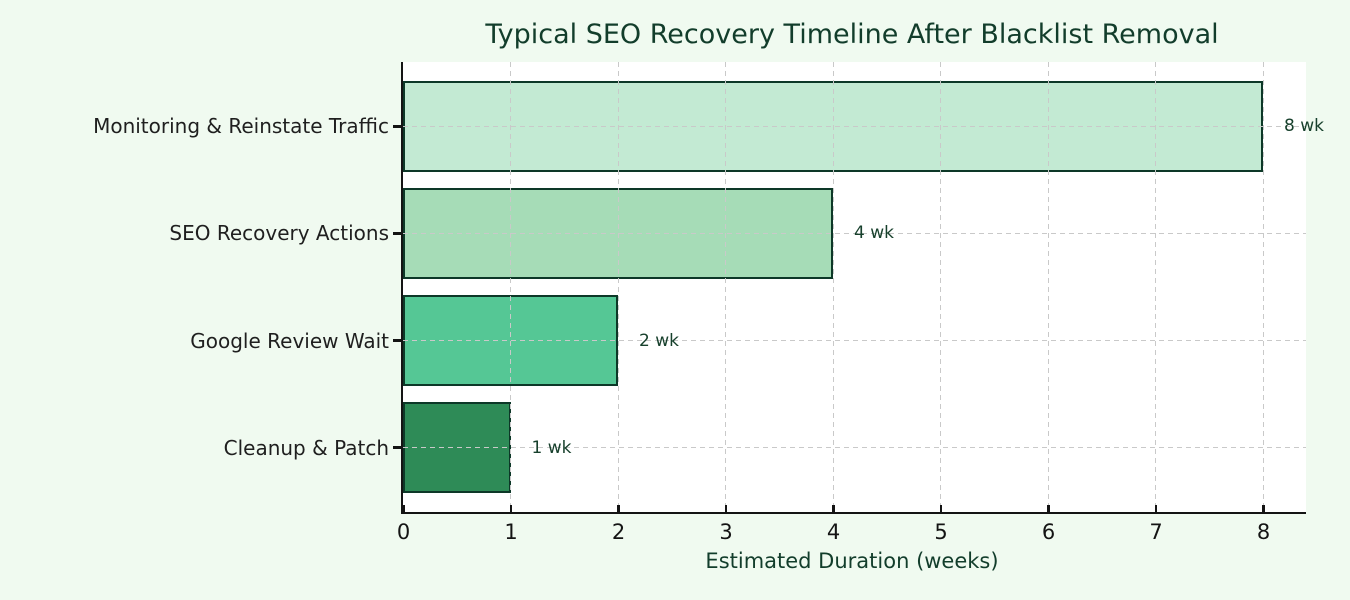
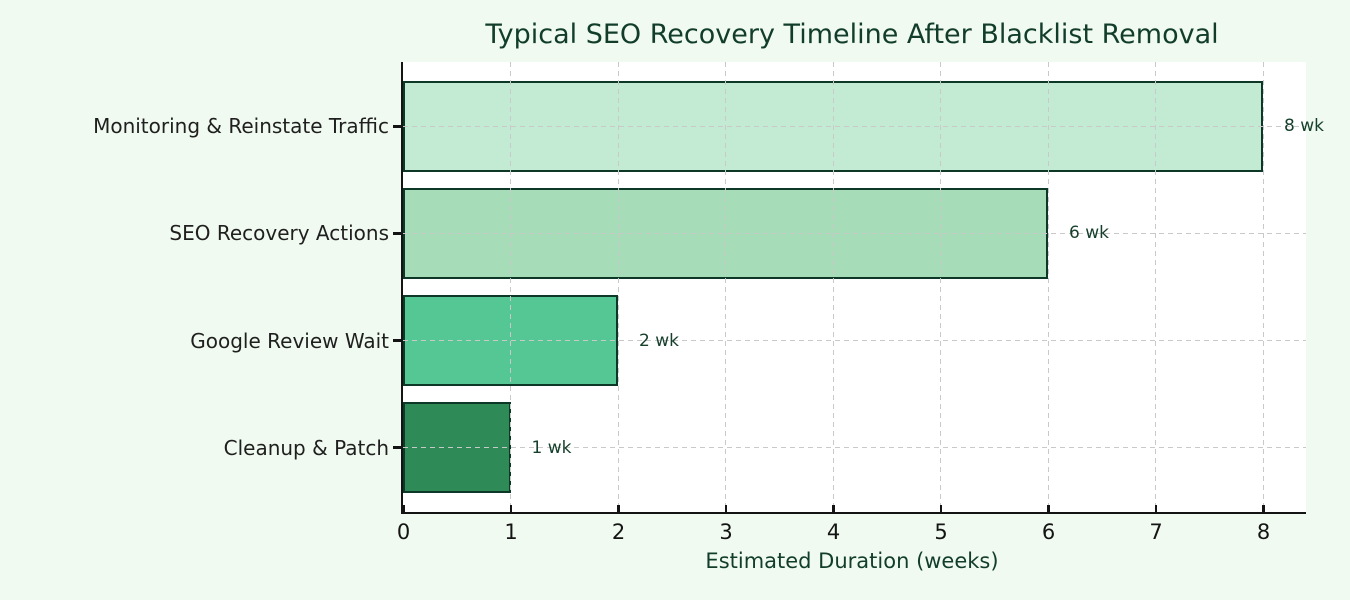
SEO Recovery Actions: 4 -> 6
